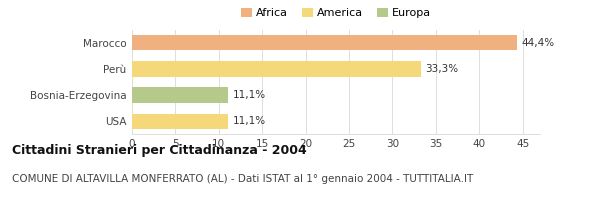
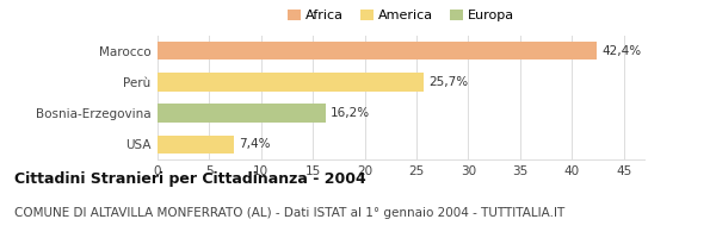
Marocco: 44,4% -> 42,4%
Perù: 33,3% -> 25,7%
Bosnia-Erzegovina: 11,1% -> 16,2%
USA: 11,1% -> 7,4%
